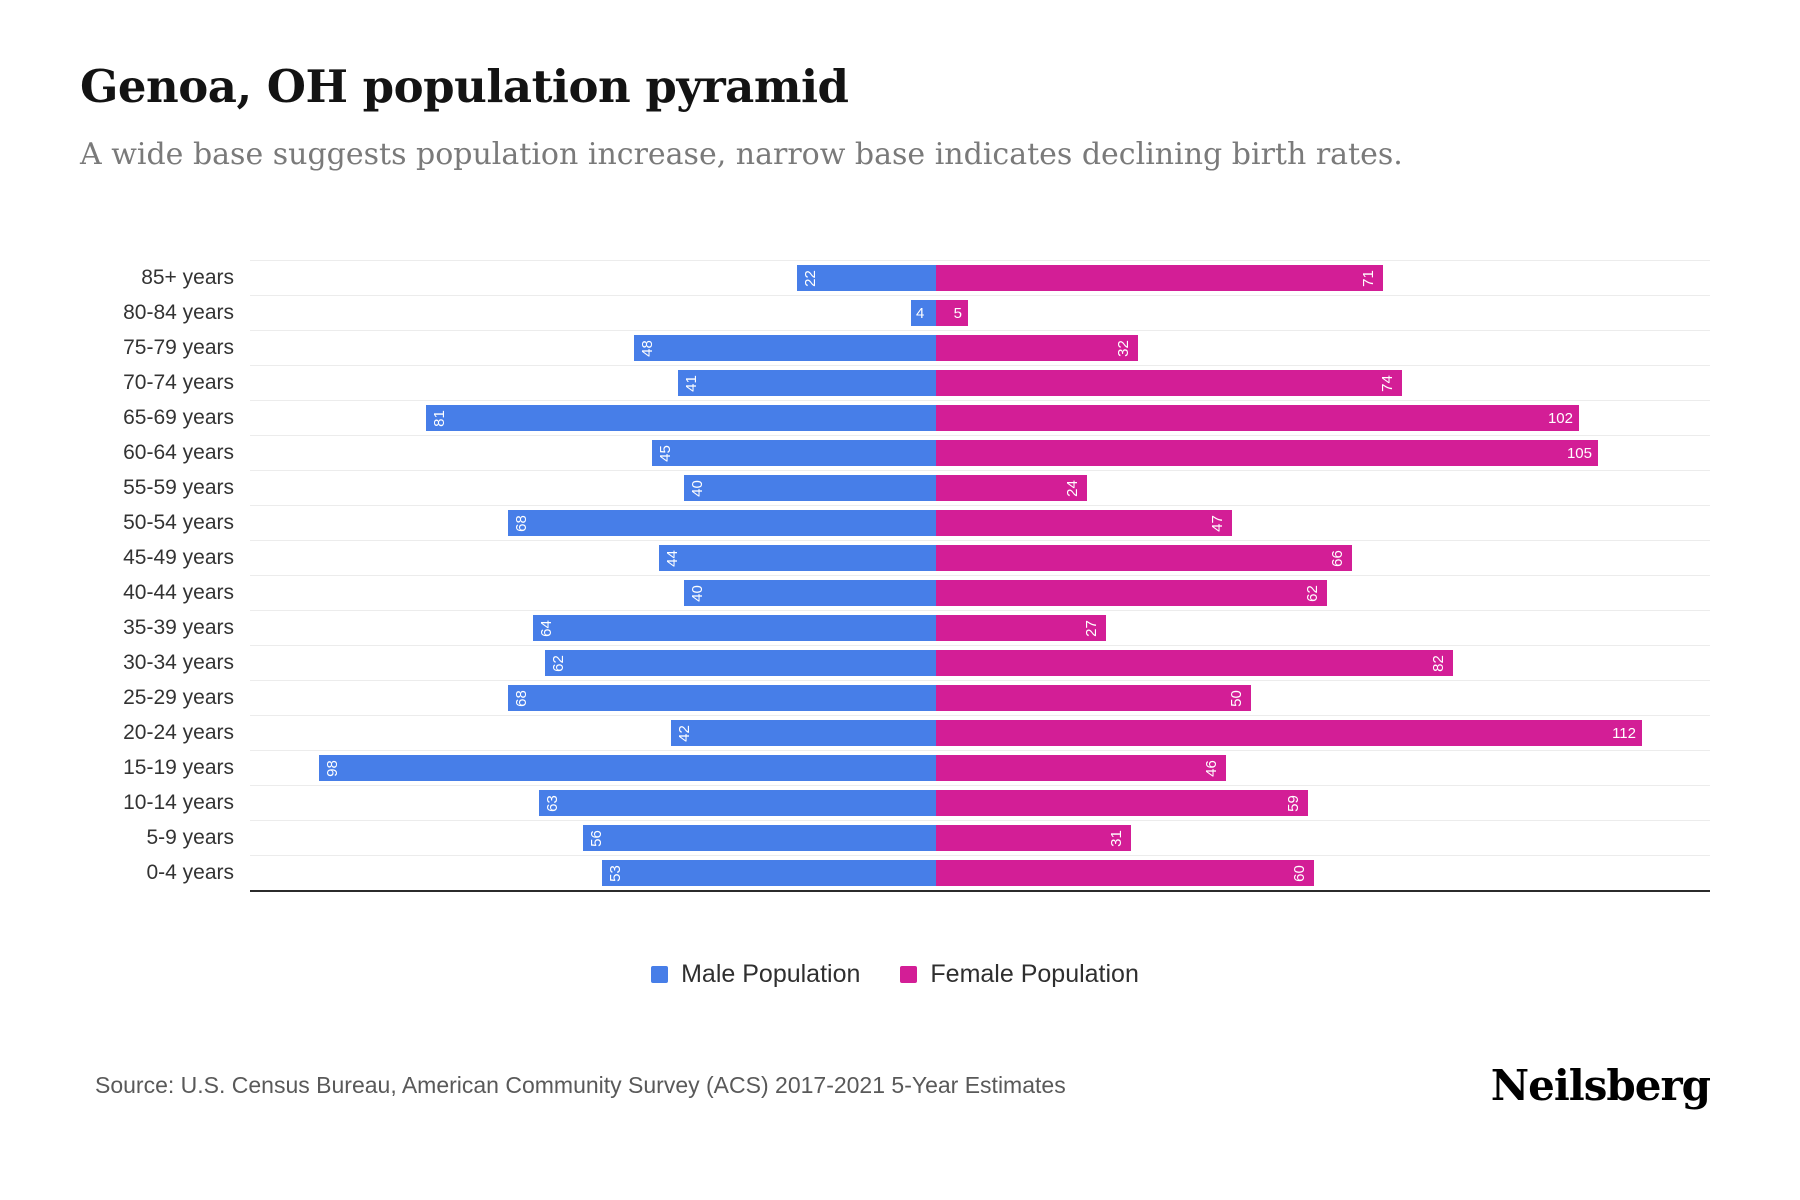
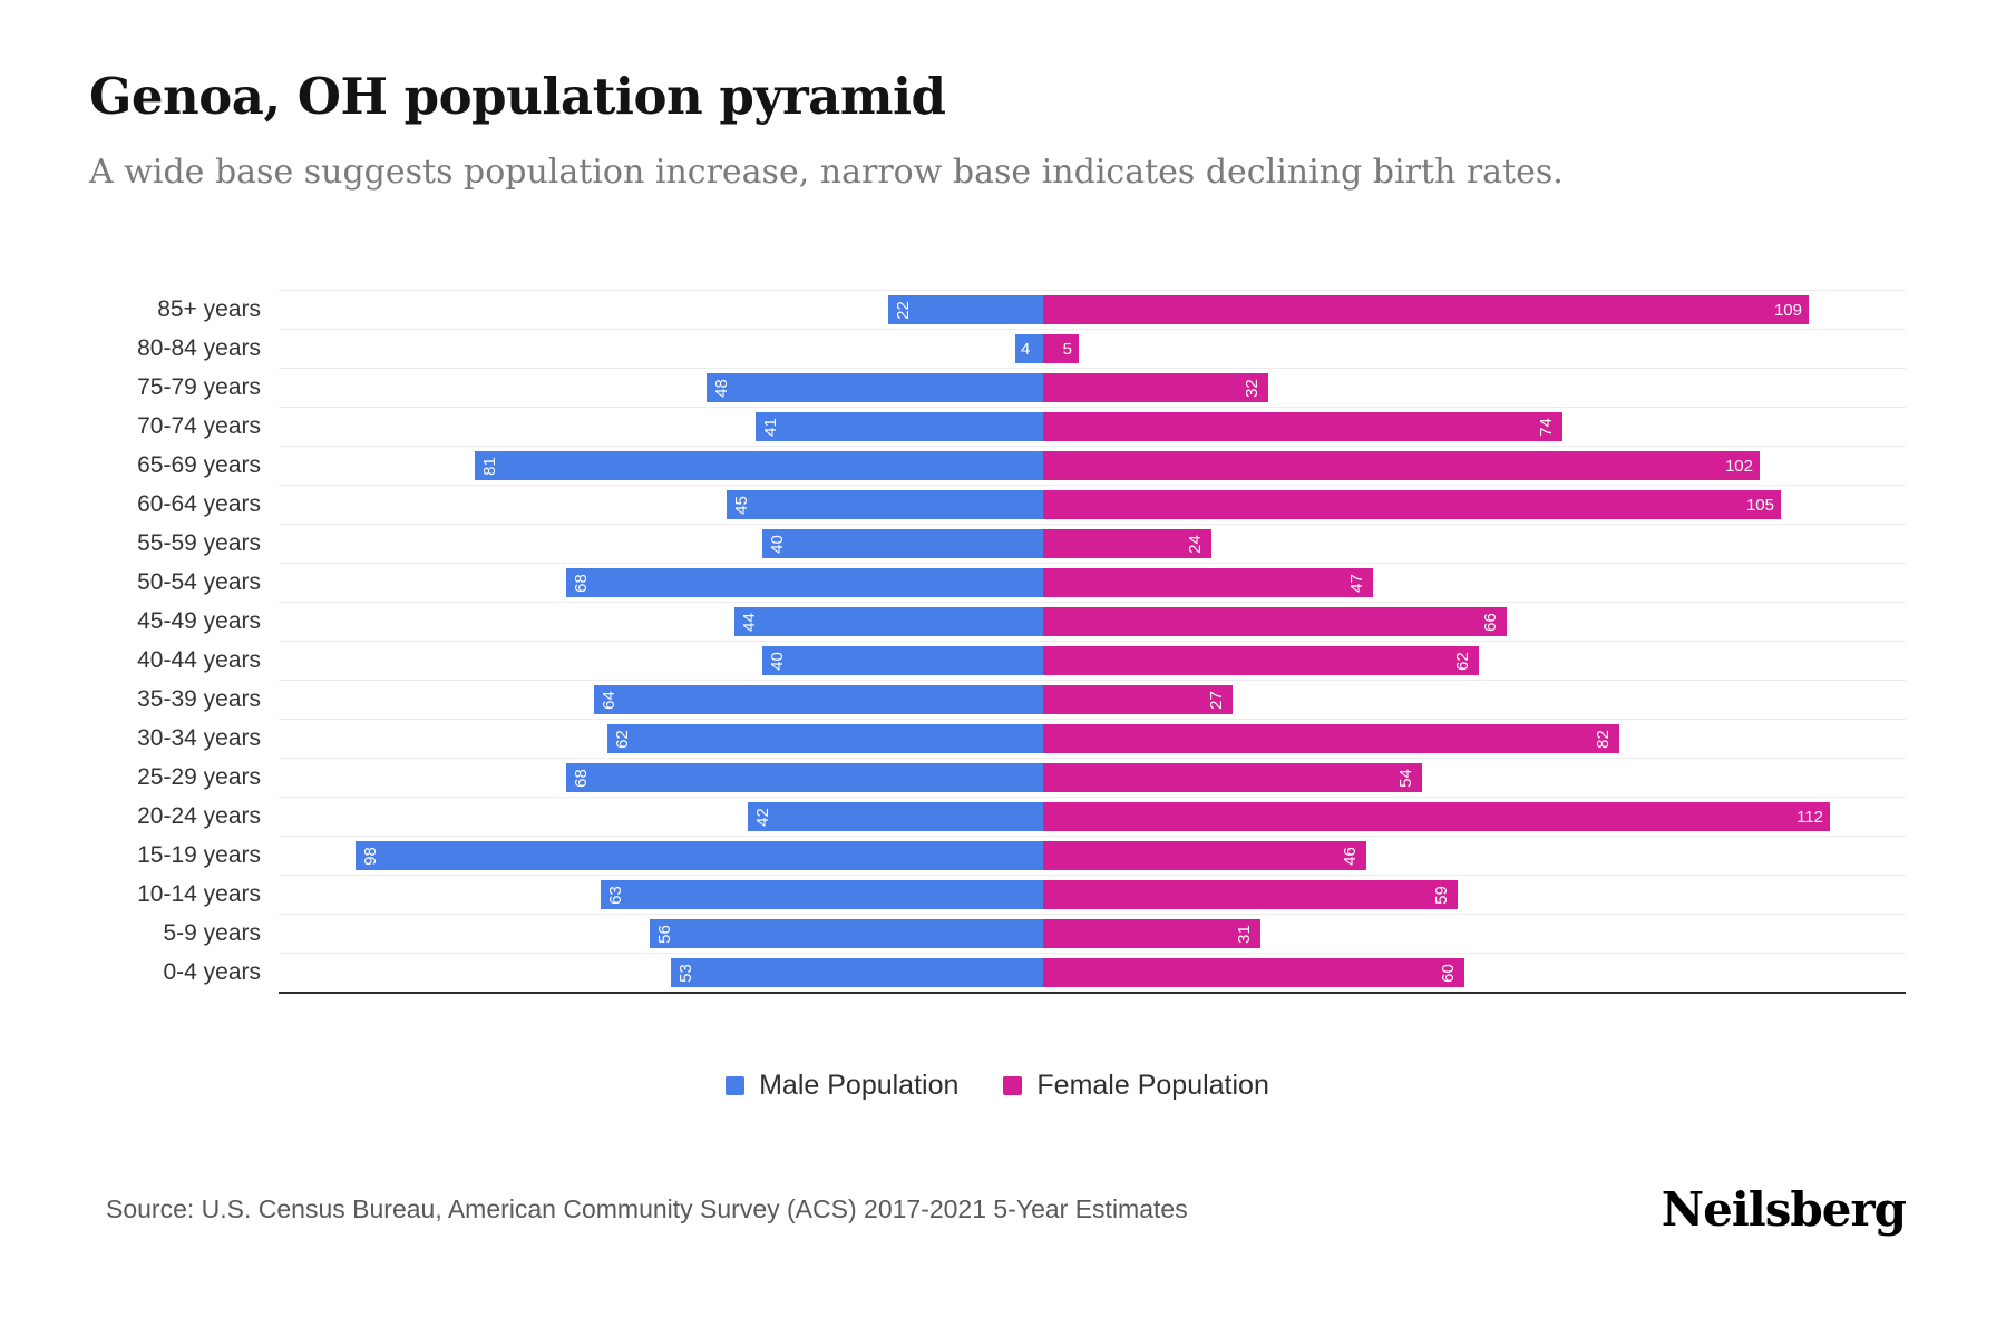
Female Population/85+ years: 71 -> 109
Female Population/25-29 years: 50 -> 54
